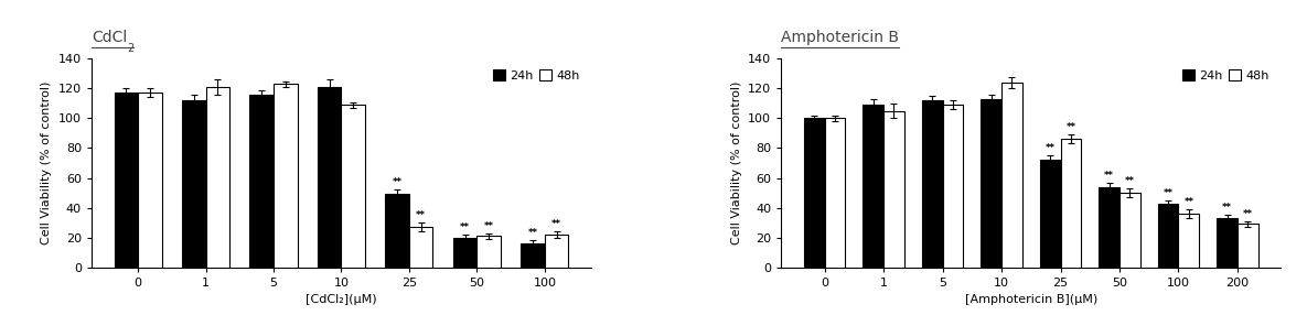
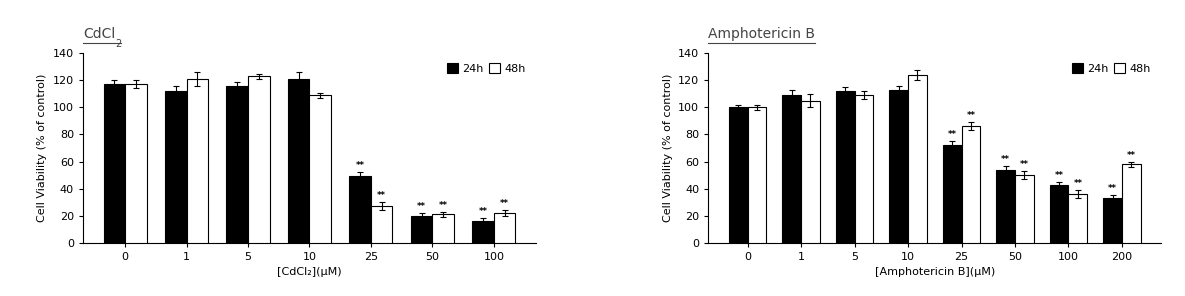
48h/200: 29 -> 58
